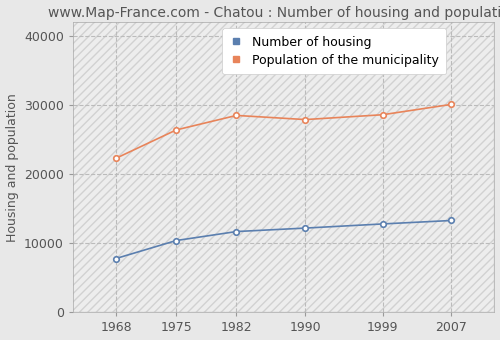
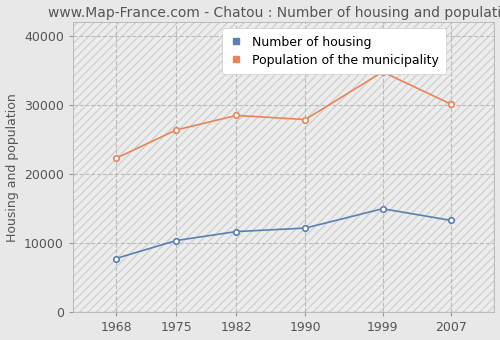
Number of housing/1999: 12800 -> 15000
Population of the municipality/1999: 28600 -> 34800
